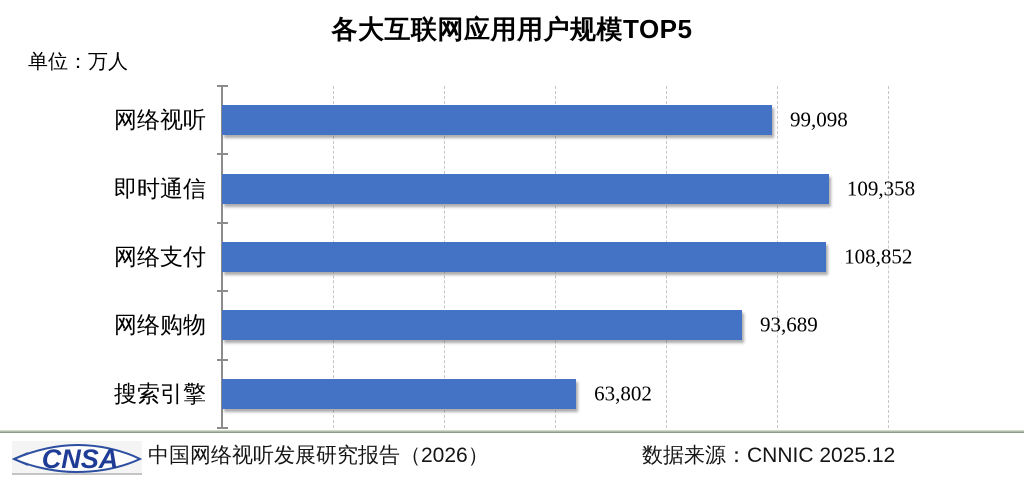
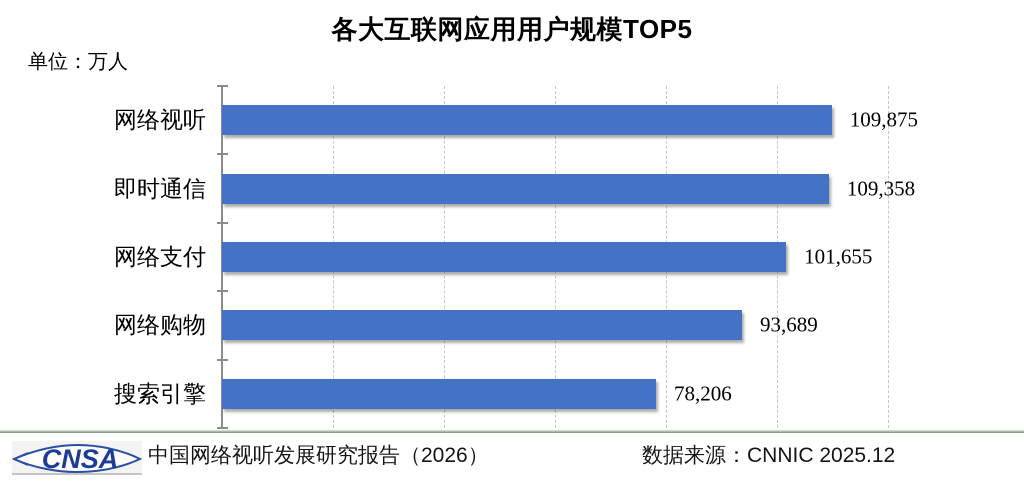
网络视听: 99,098 -> 109,875
网络支付: 108,852 -> 101,655
搜索引擎: 63,802 -> 78,206
